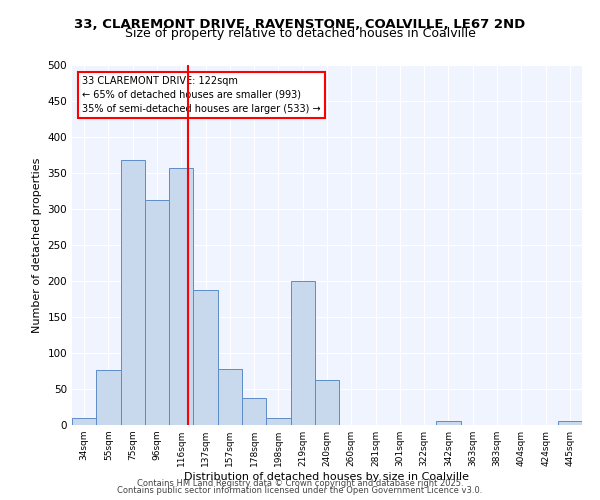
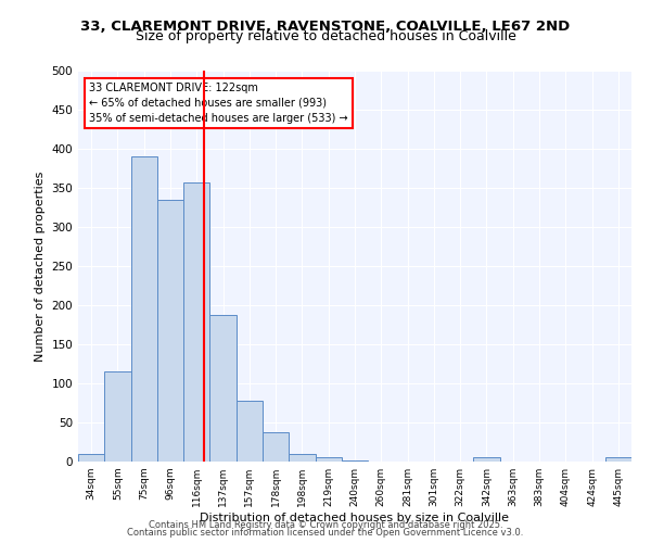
55sqm: 76 -> 115
75sqm: 368 -> 390
96sqm: 312 -> 335
219sqm: 200 -> 6
240sqm: 62 -> 1
